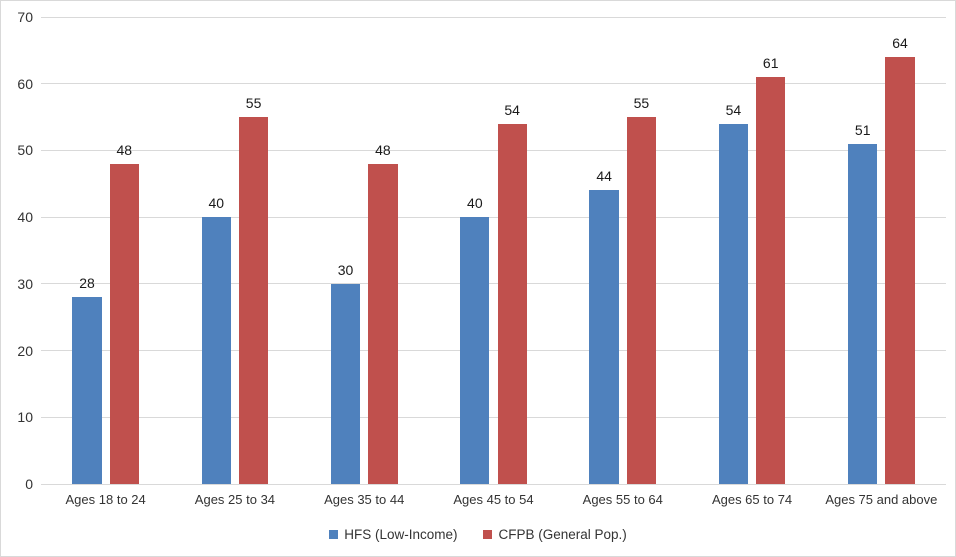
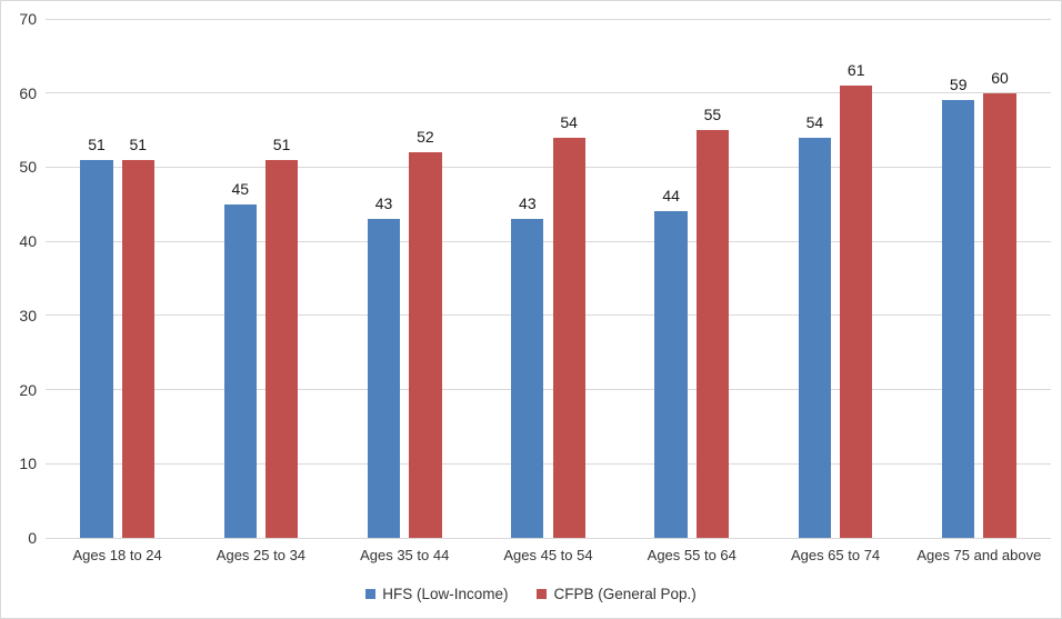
HFS (Low-Income)/Ages 18 to 24: 28 -> 51
CFPB (General Pop.)/Ages 18 to 24: 48 -> 51
HFS (Low-Income)/Ages 25 to 34: 40 -> 45
CFPB (General Pop.)/Ages 25 to 34: 55 -> 51
HFS (Low-Income)/Ages 35 to 44: 30 -> 43
CFPB (General Pop.)/Ages 35 to 44: 48 -> 52
HFS (Low-Income)/Ages 45 to 54: 40 -> 43
HFS (Low-Income)/Ages 75 and above: 51 -> 59
CFPB (General Pop.)/Ages 75 and above: 64 -> 60
